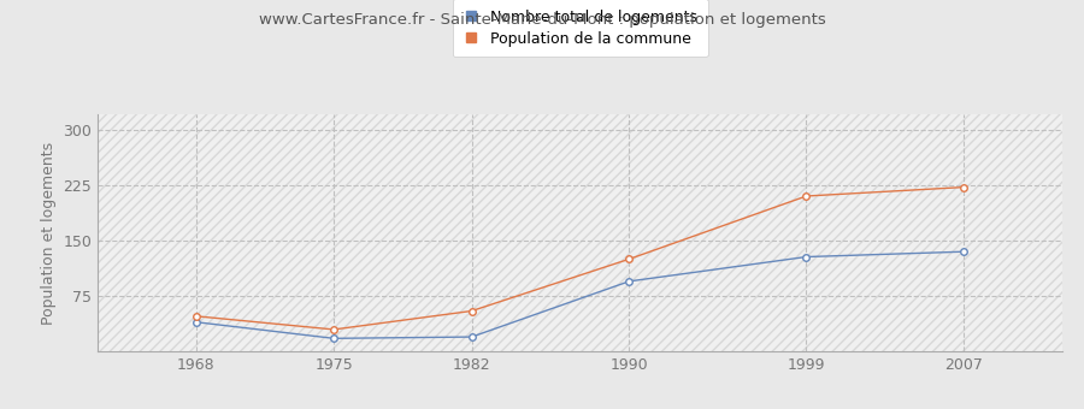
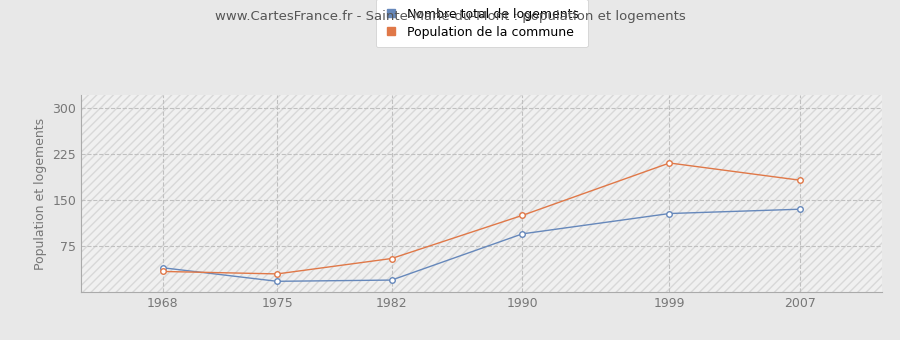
Population de la commune/1968: 48 -> 34
Population de la commune/2007: 222 -> 182
